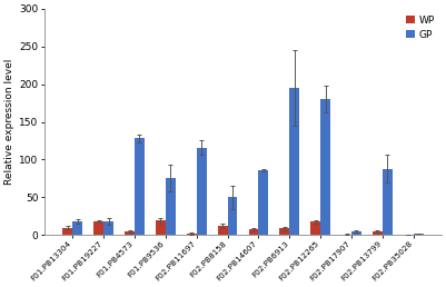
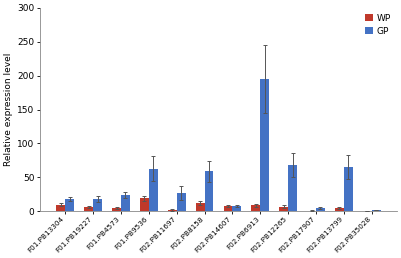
WP/F01.PB19227: 18 -> 6
GP/F01.PB4573: 128 -> 24
GP/F01.PB9536: 76 -> 63
GP/F02.PB11697: 116 -> 27
GP/F02.PB8158: 50 -> 59
GP/F02.PB14607: 86 -> 8
WP/F02.PB12265: 18 -> 7
GP/F02.PB12265: 180 -> 68
GP/F02.PB13799: 88 -> 65
